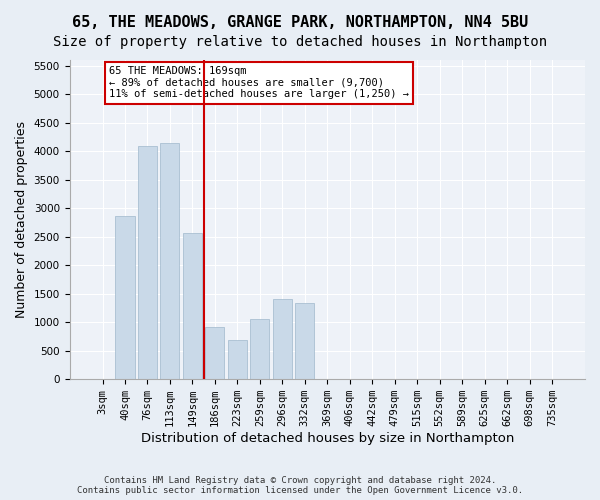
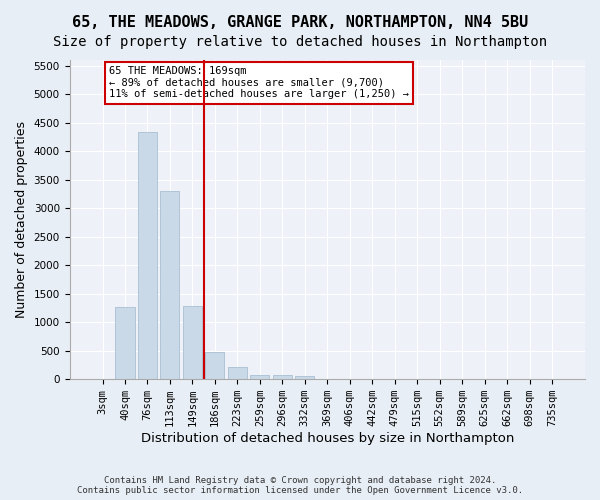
40sqm: 2860 -> 1270
76sqm: 4100 -> 4330
113sqm: 4140 -> 3300
149sqm: 2560 -> 1280
186sqm: 920 -> 480
223sqm: 680 -> 210
259sqm: 1060 -> 80
296sqm: 1400 -> 70
332sqm: 1340 -> 50
